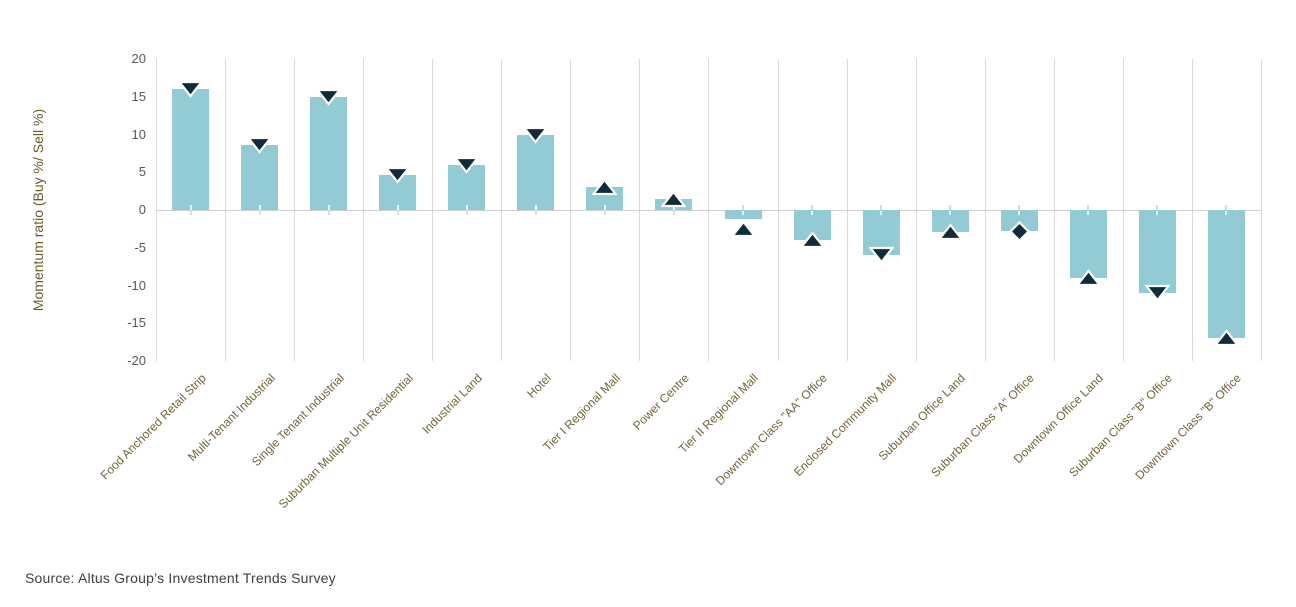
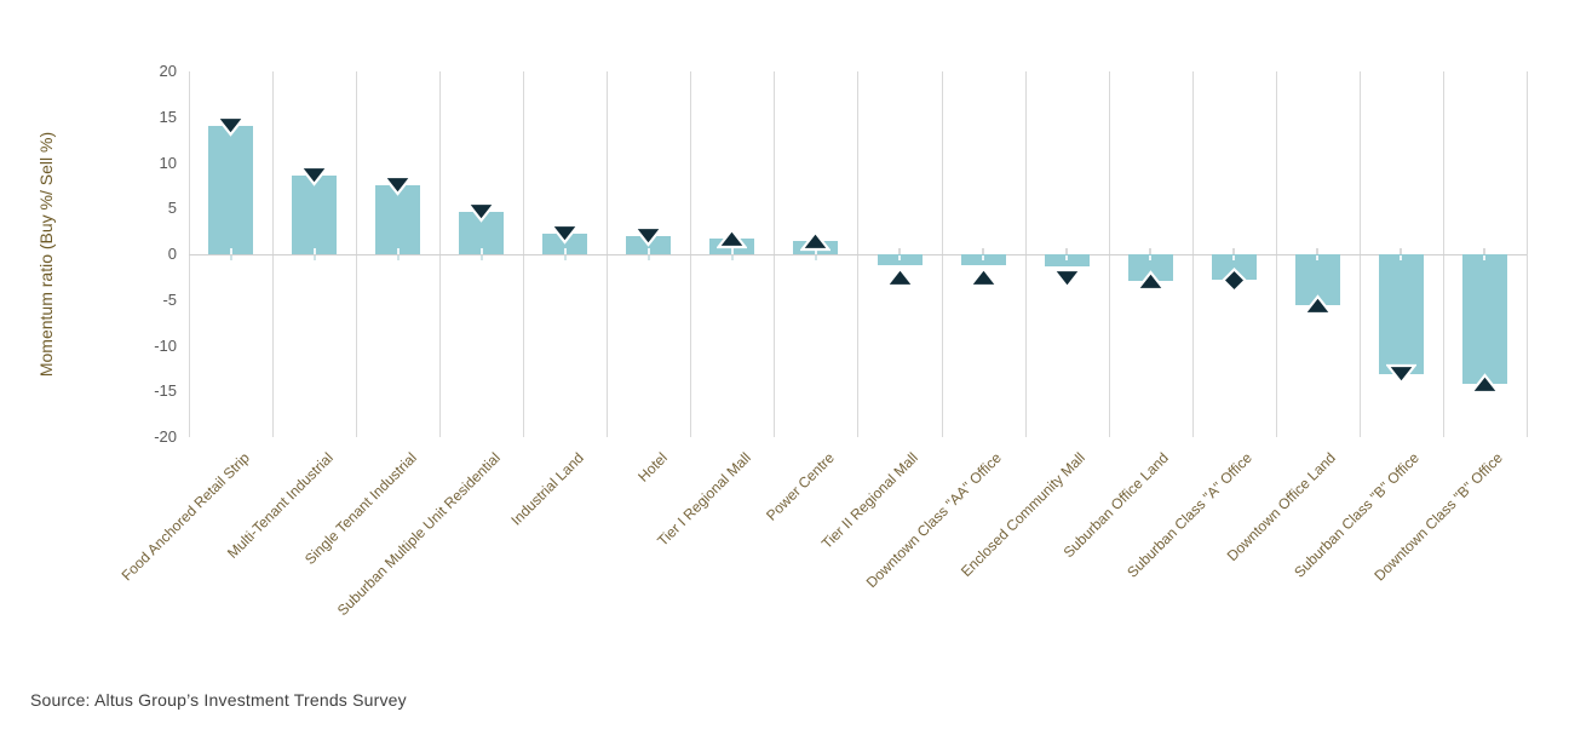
Food Anchored Retail Strip: 16 -> 14
Single Tenant Industrial: 15 -> 8
Industrial Land: 6 -> 2
Hotel: 10 -> 2
Tier I Regional Mall: 3 -> 2
Downtown Class "AA" Office: -4 -> -1
Enclosed Community Mall: -6 -> -1
Downtown Office Land: -9 -> -6
Suburban Class "B" Office: -11 -> -13
Downtown Class "B" Office: -17 -> -14
